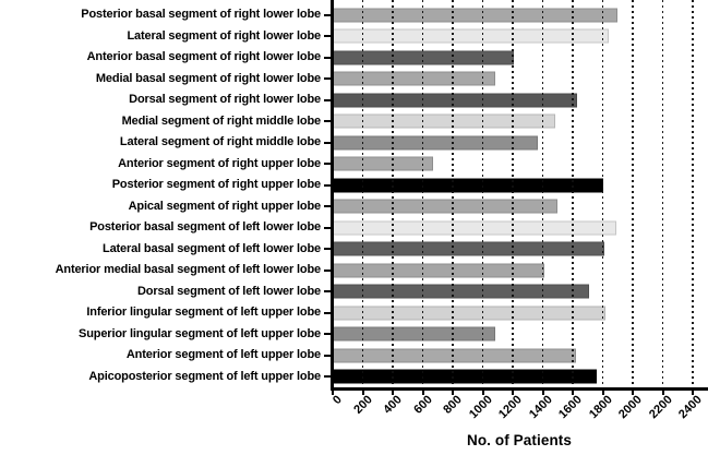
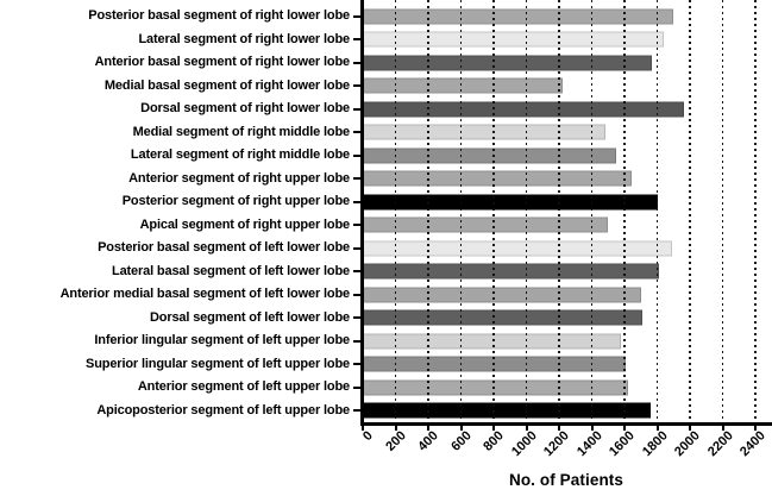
Anterior basal segment of right lower lobe: 1210 -> 1770
Medial basal segment of right lower lobe: 1080 -> 1220
Dorsal segment of right lower lobe: 1630 -> 1960
Lateral segment of right middle lobe: 1370 -> 1550
Anterior segment of right upper lobe: 670 -> 1640
Anterior medial basal segment of left lower lobe: 1410 -> 1700
Inferior lingular segment of left upper lobe: 1820 -> 1580
Superior lingular segment of left upper lobe: 1080 -> 1610
